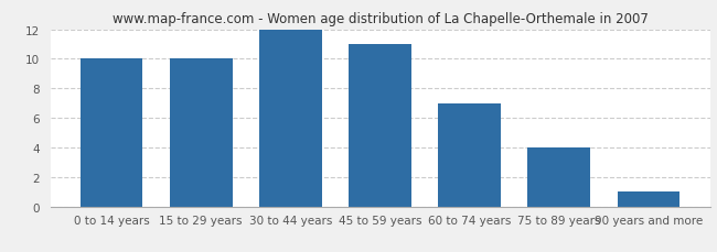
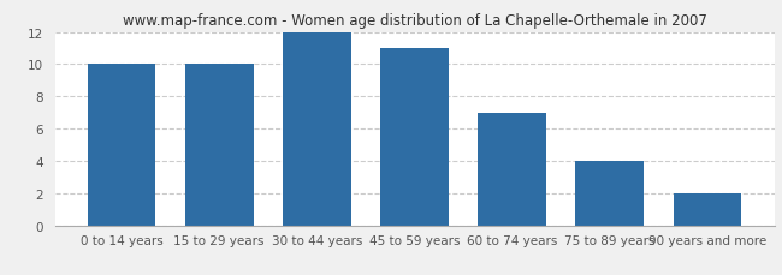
90 years and more: 1 -> 2
